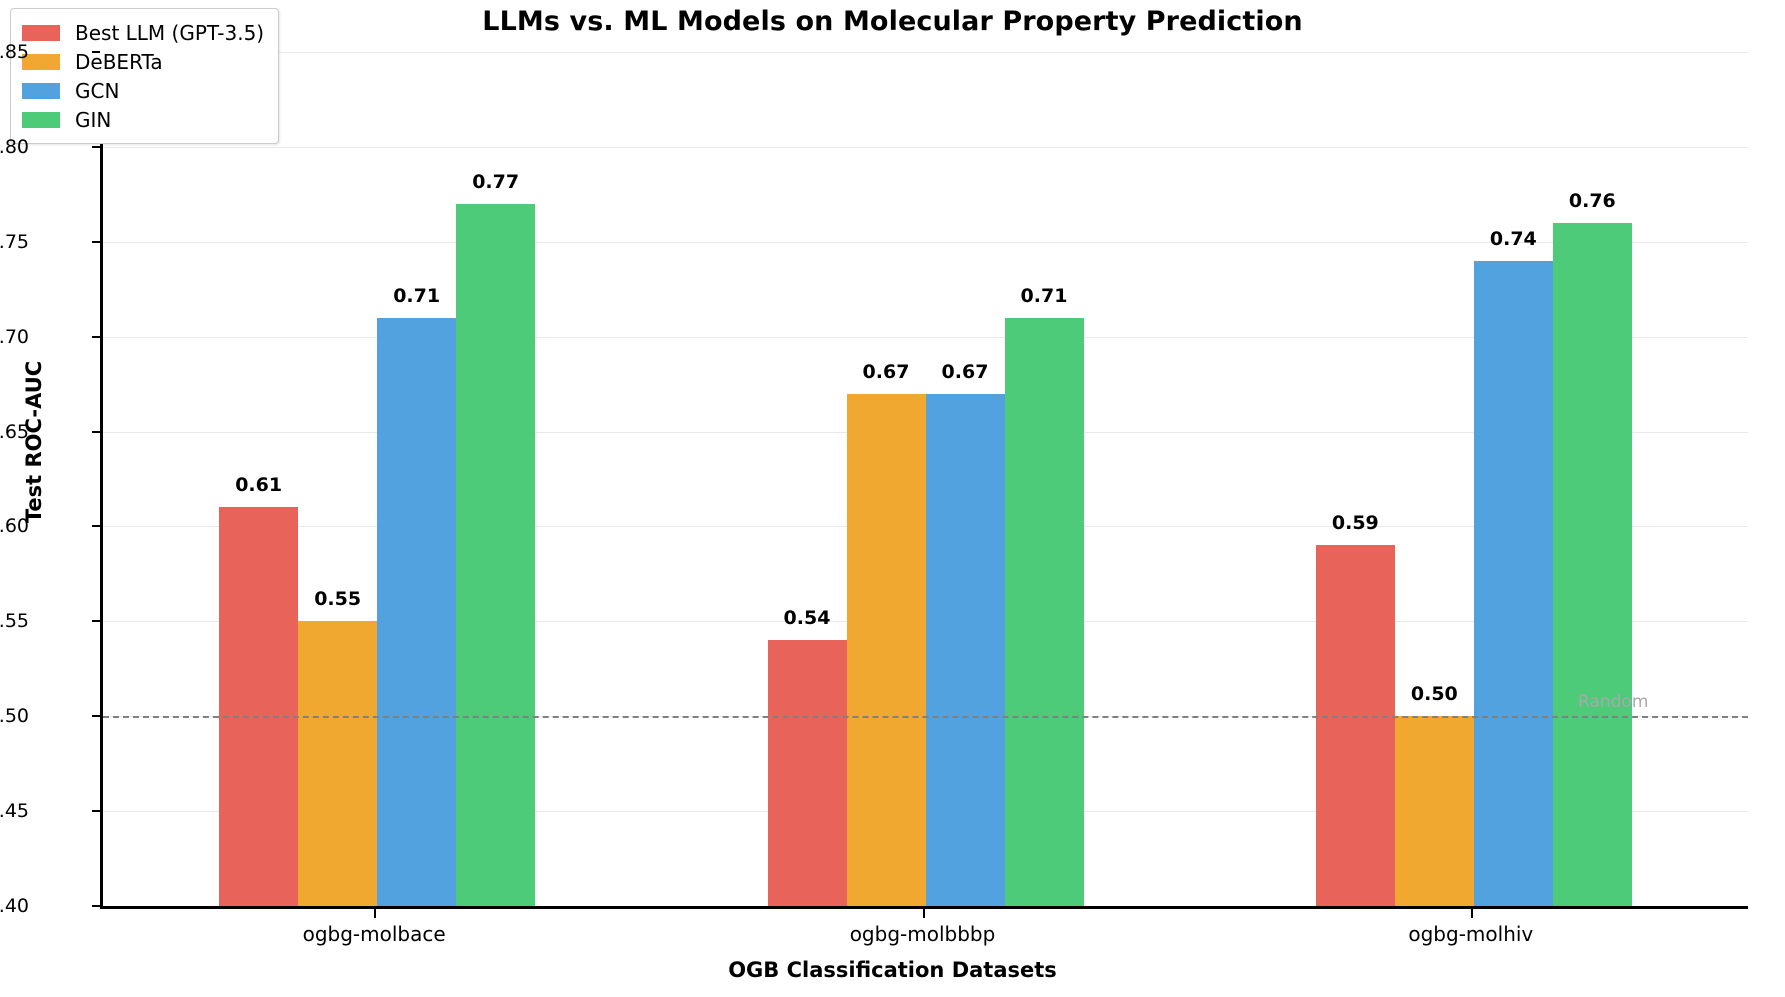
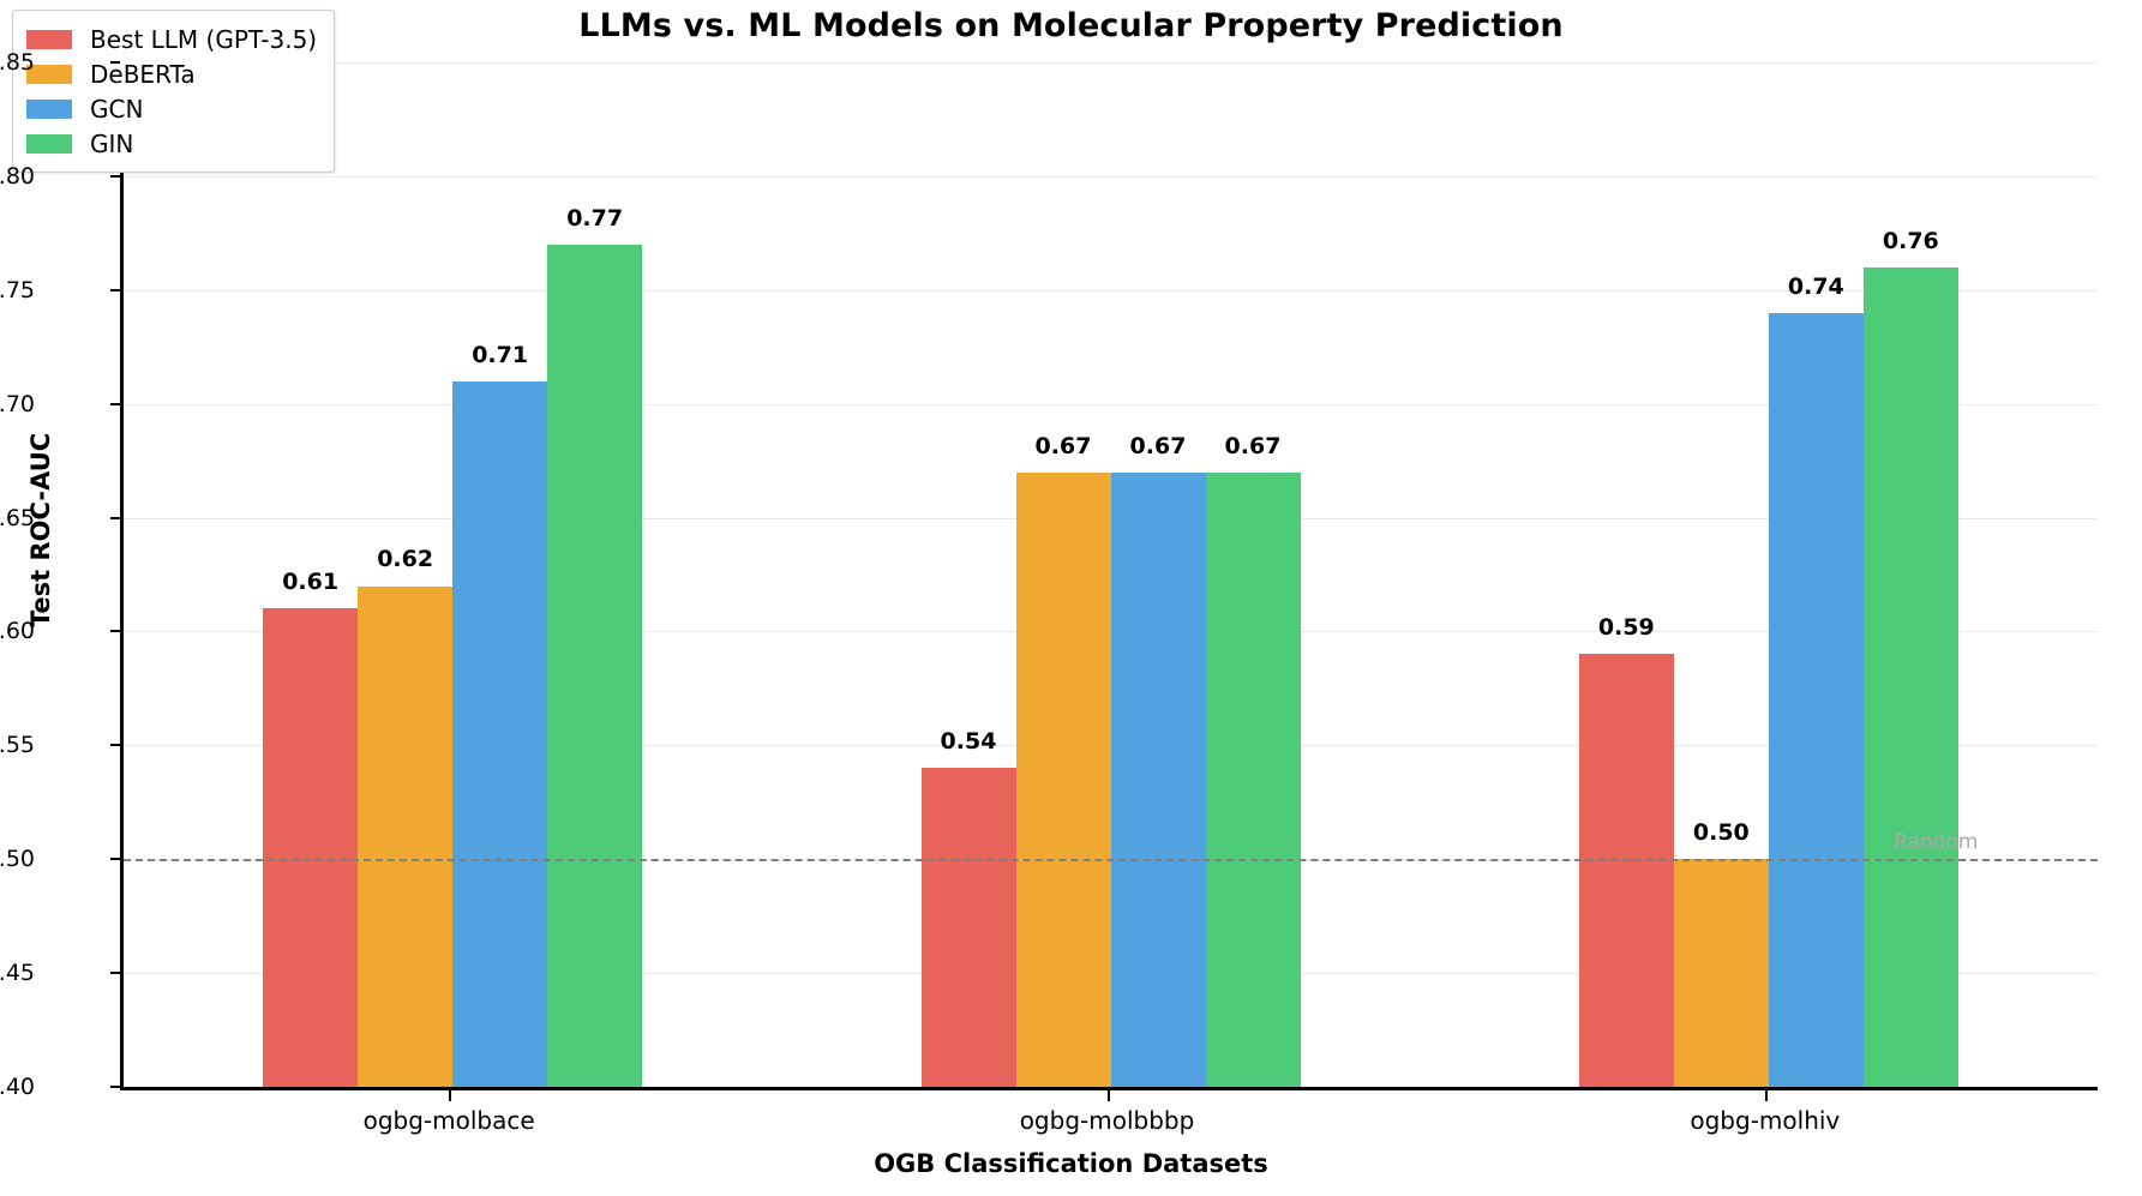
DeBERTa/ogbg-molbace: 0.55 -> 0.62
GIN/ogbg-molbbbp: 0.71 -> 0.67
